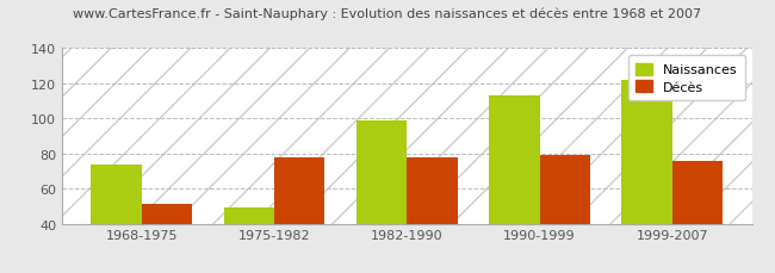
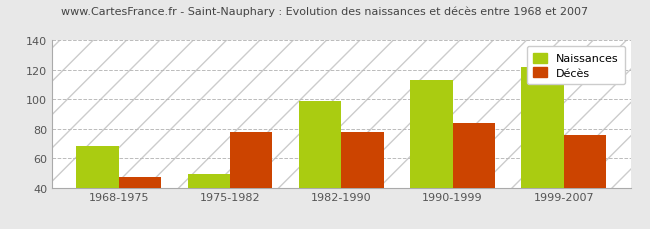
Naissances/1968-1975: 74 -> 68
Décès/1968-1975: 51 -> 47
Décès/1990-1999: 79 -> 84
